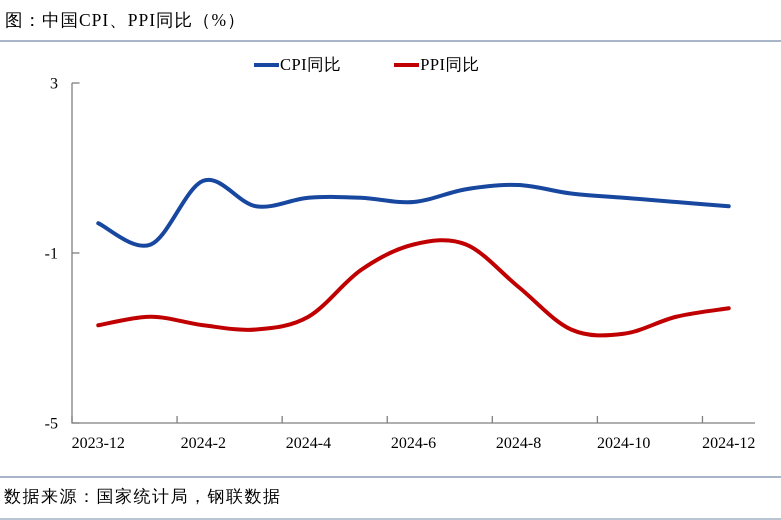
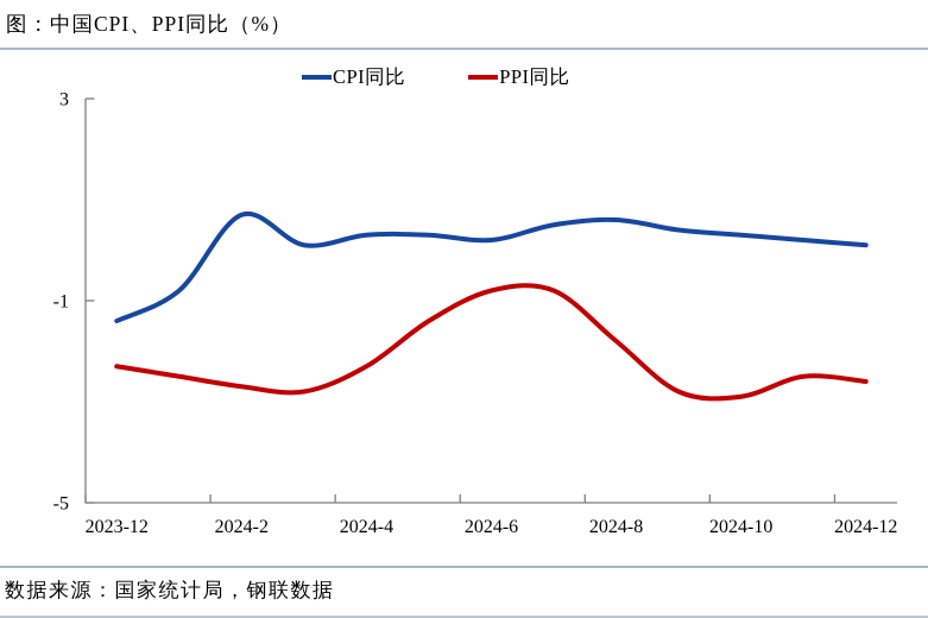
CPI同比/2023-12: -0.3 -> -1.4
PPI同比/2023-12: -2.7 -> -2.3
PPI同比/2024-4: -2.5 -> -2.3
PPI同比/2024-12: -2.3 -> -2.6
